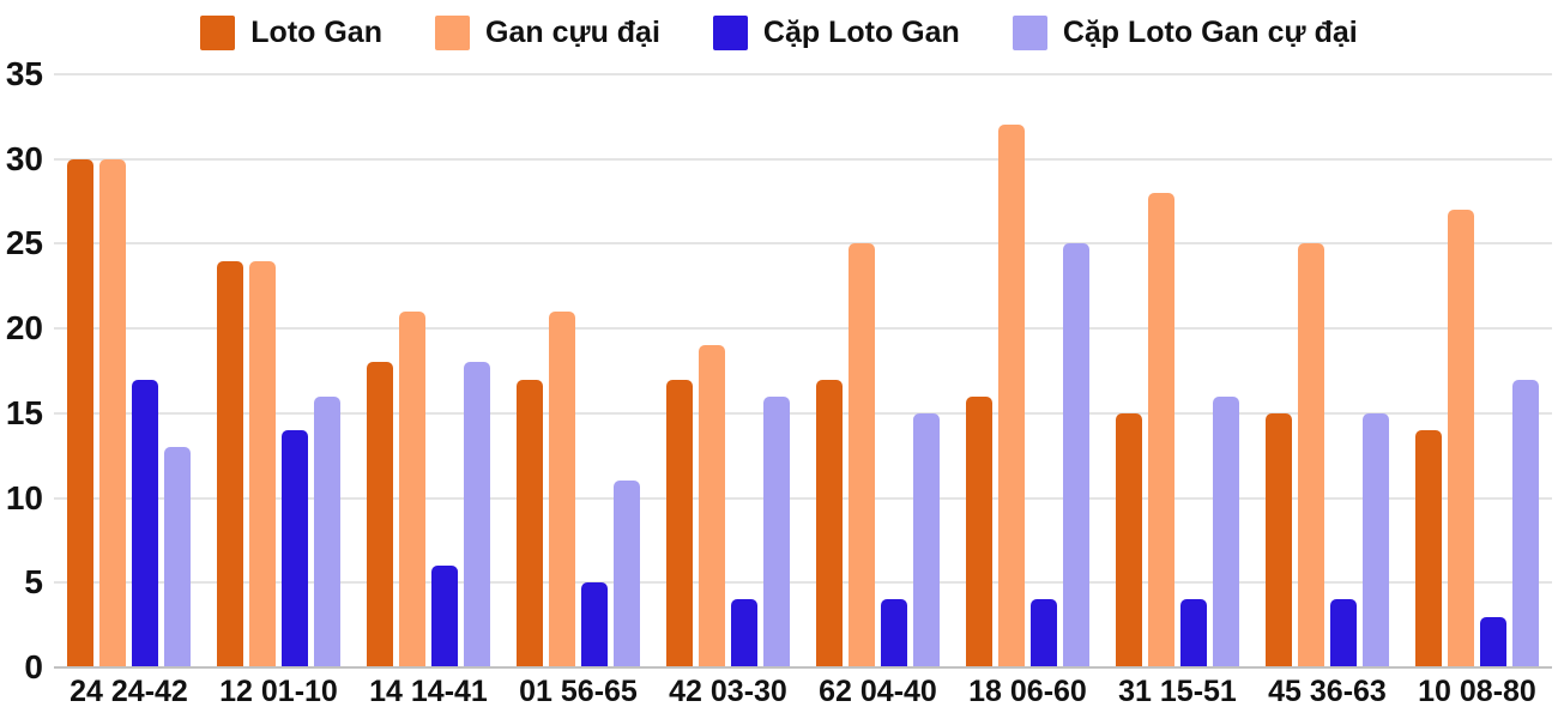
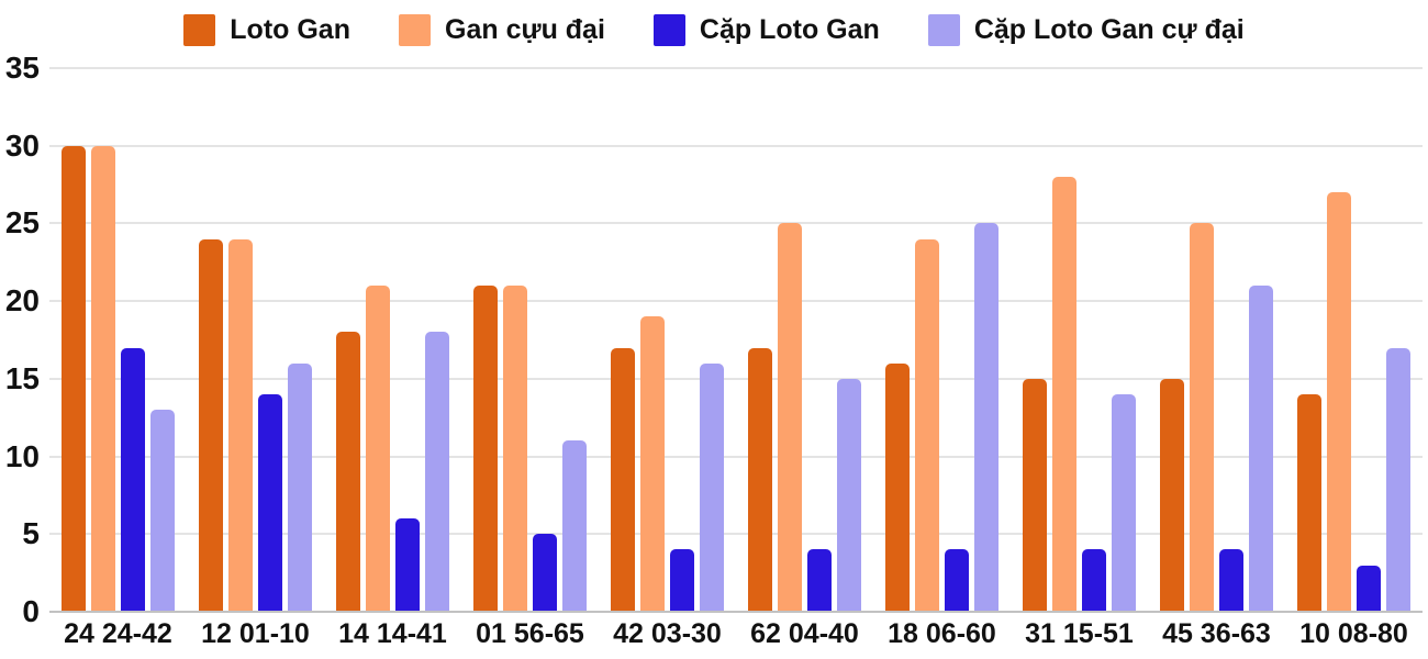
Loto Gan/01 56-65: 17 -> 21
Gan cựu đại/18 06-60: 32 -> 24
Cặp Loto Gan cự đại/31 15-51: 16 -> 14
Cặp Loto Gan cự đại/45 36-63: 15 -> 21
